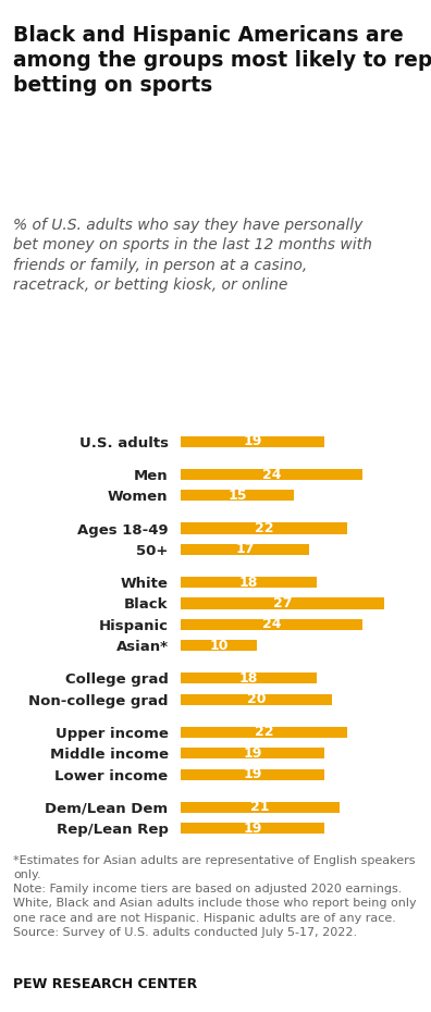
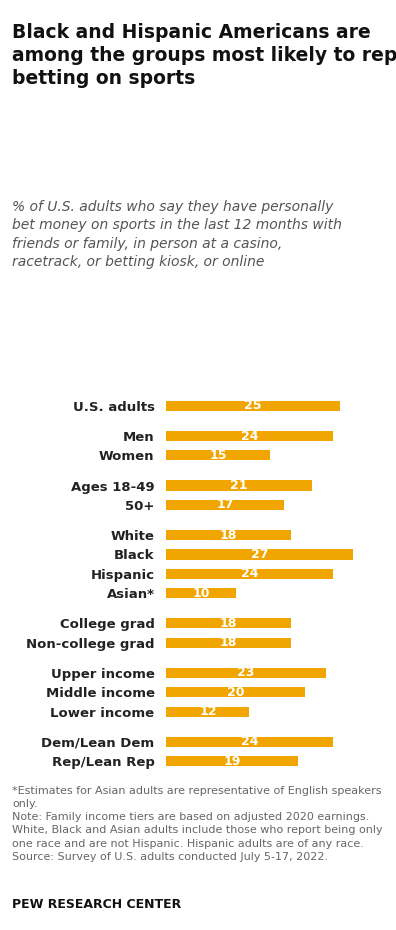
U.S. adults: 19 -> 25
Ages 18-49: 22 -> 21
Non-college grad: 20 -> 18
Upper income: 22 -> 23
Middle income: 19 -> 20
Lower income: 19 -> 12
Dem/Lean Dem: 21 -> 24
